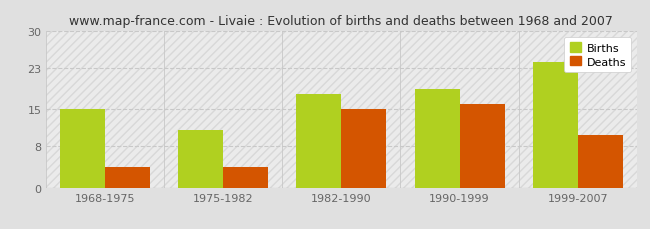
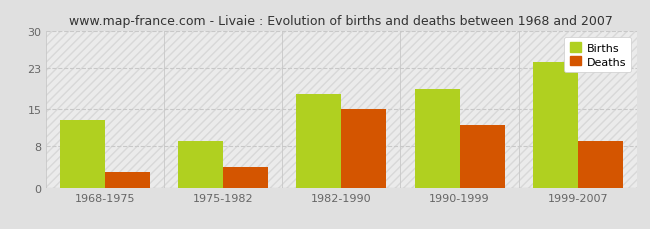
Births/1968-1975: 15 -> 13
Deaths/1968-1975: 4 -> 3
Births/1975-1982: 11 -> 9
Deaths/1990-1999: 16 -> 12
Deaths/1999-2007: 10 -> 9
